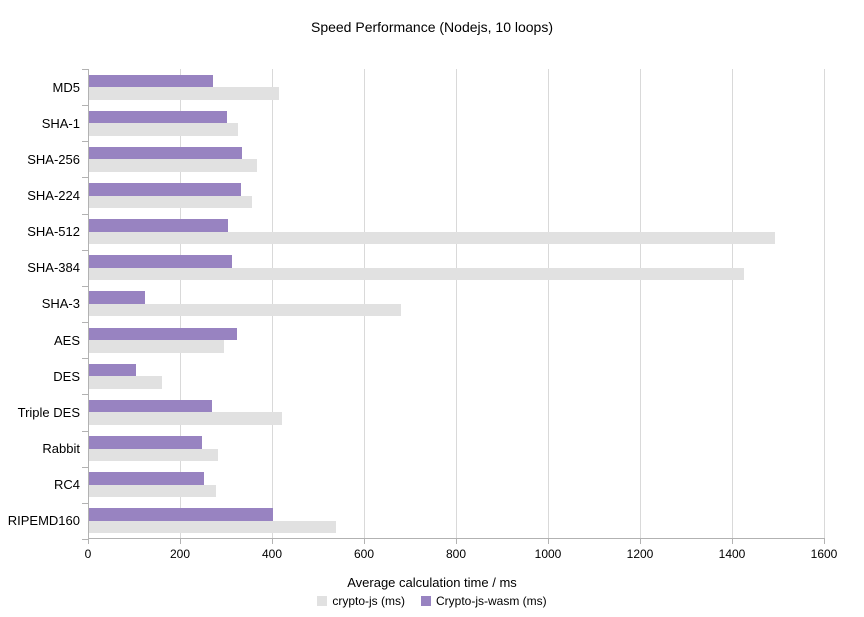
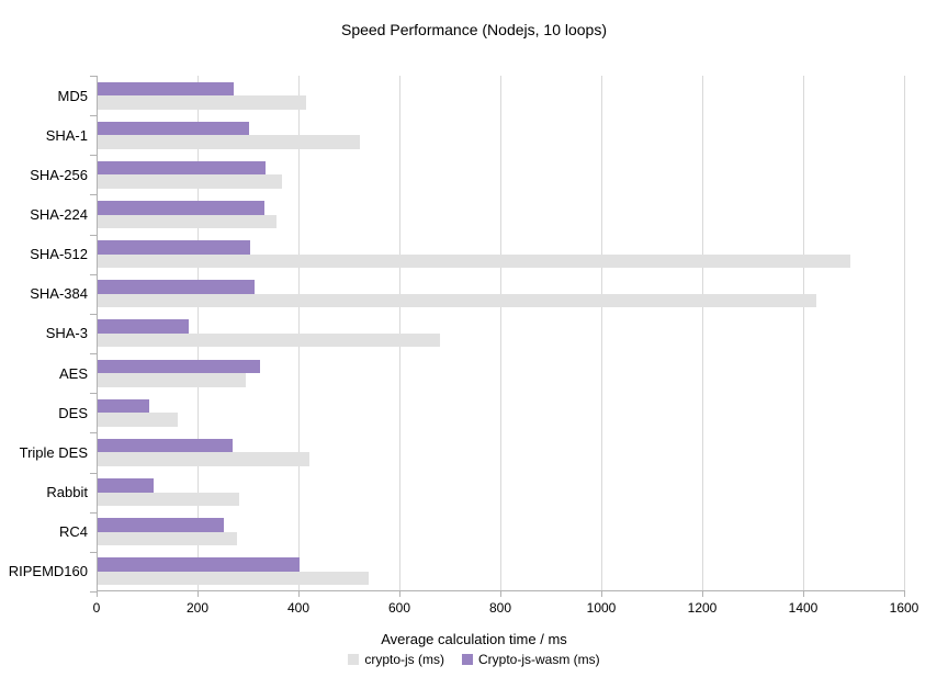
crypto-js (ms)/SHA-1: 320 -> 520
Crypto-js-wasm (ms)/SHA-3: 120 -> 180
Crypto-js-wasm (ms)/Rabbit: 240 -> 110
